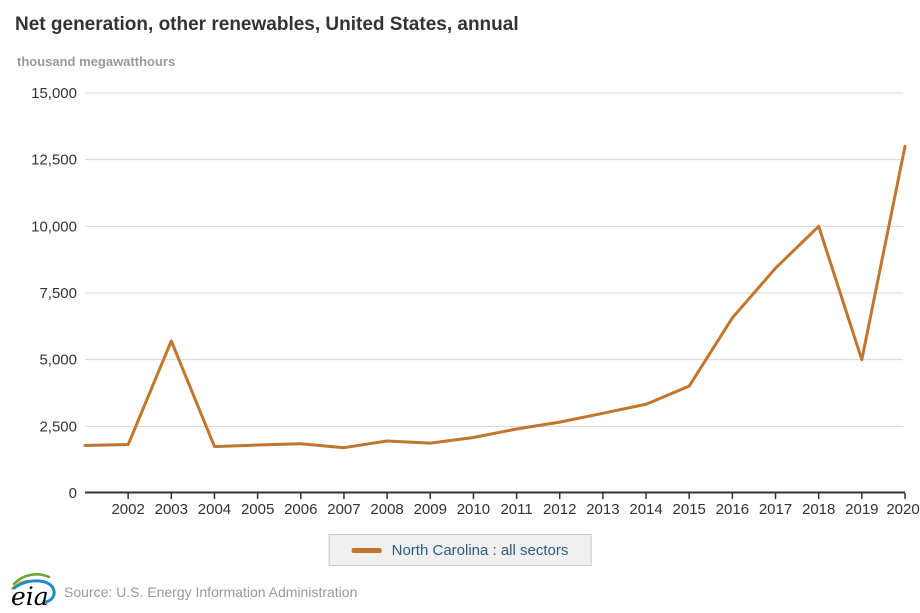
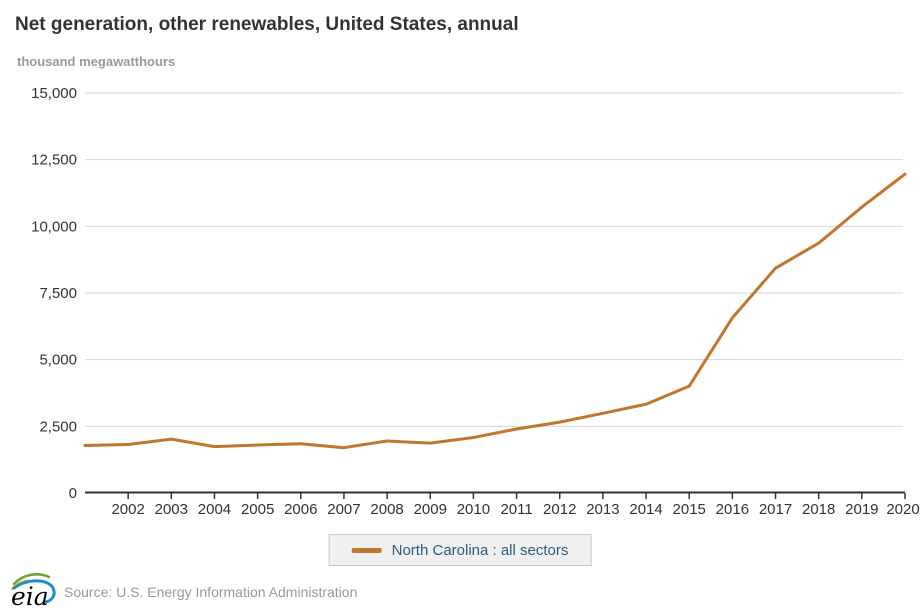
2003: 5700 -> 2000
2018: 10000 -> 9400
2019: 5000 -> 10700
2020: 13000 -> 12000
